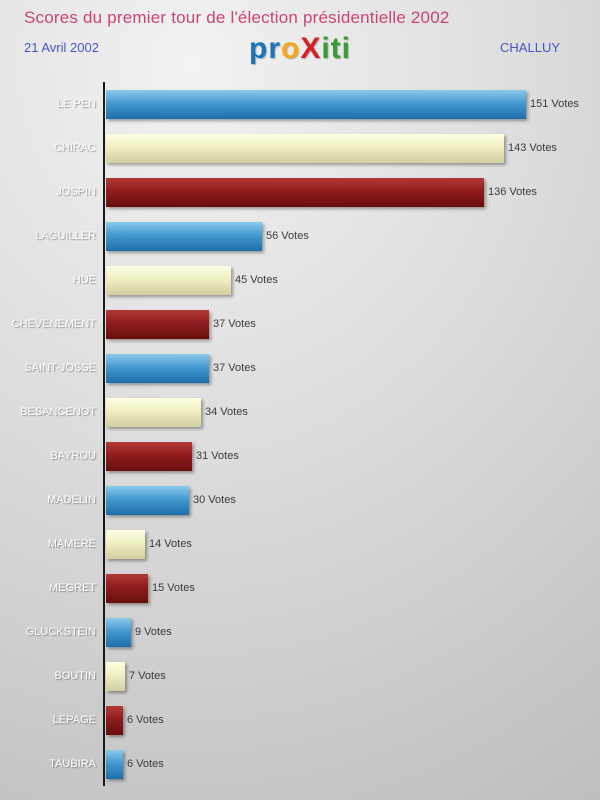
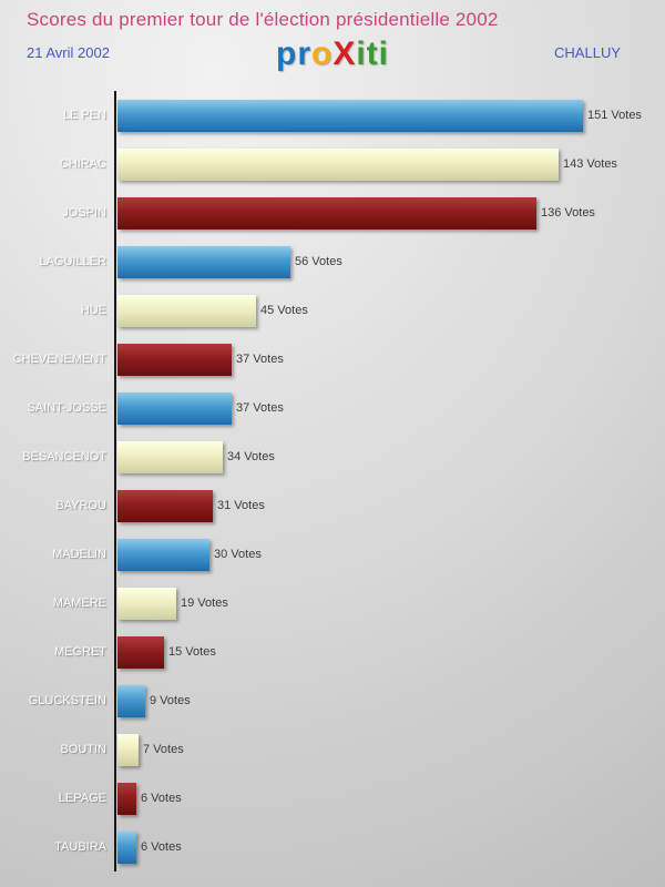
MAMERE: 14 -> 19
